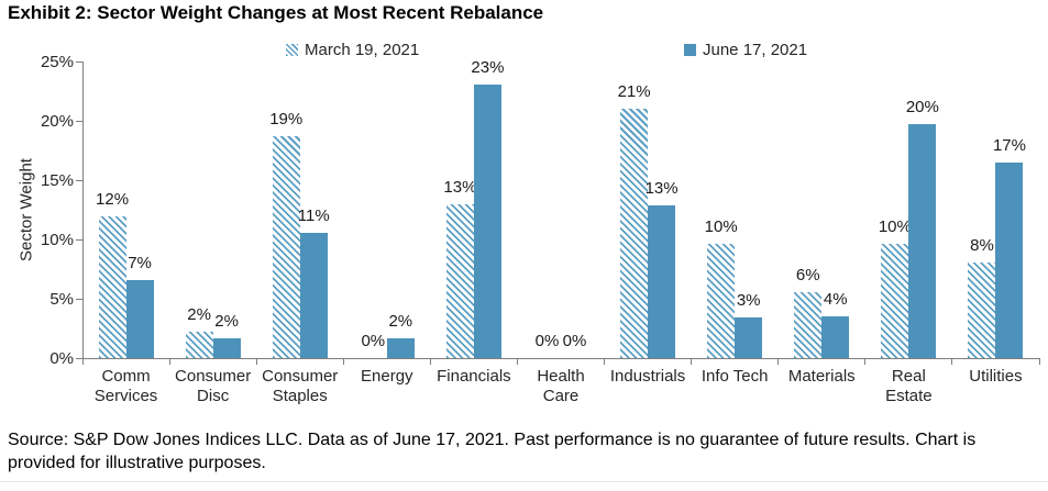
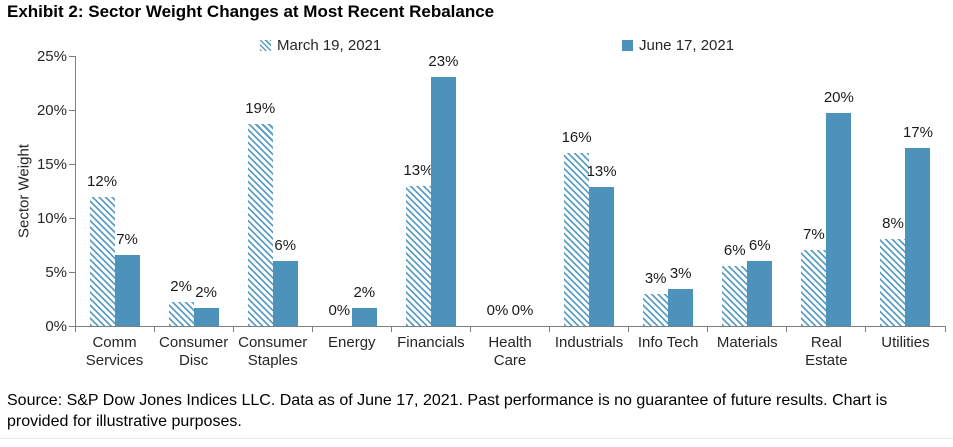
June 17, 2021/Consumer Staples: 11% -> 6%
March 19, 2021/Industrials: 21% -> 16%
March 19, 2021/Info Tech: 10% -> 3%
June 17, 2021/Materials: 4% -> 6%
March 19, 2021/Real Estate: 10% -> 7%
